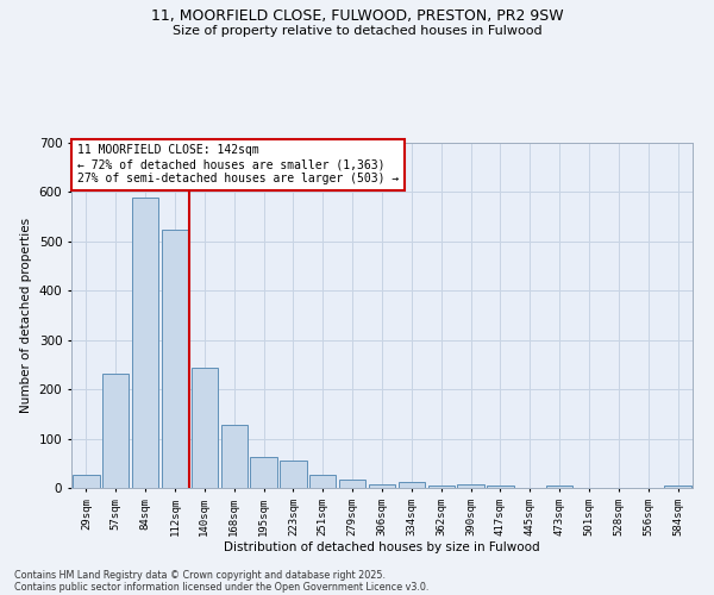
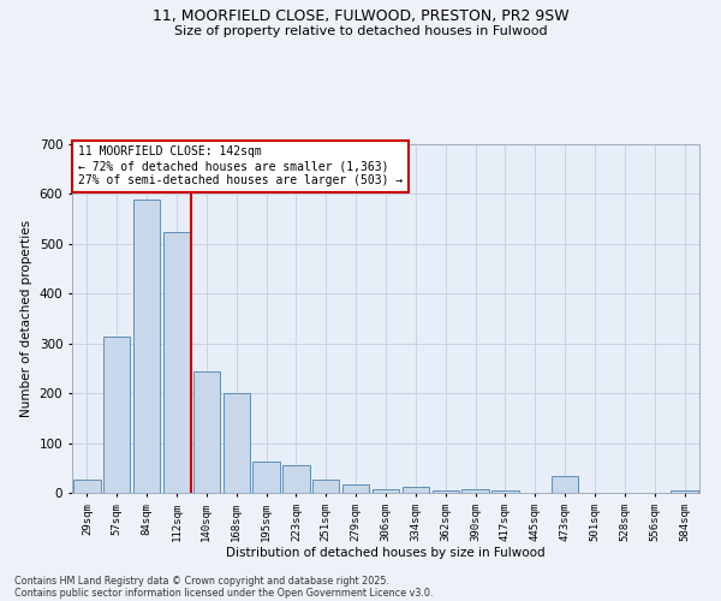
57sqm: 232 -> 315
168sqm: 127 -> 200
473sqm: 5 -> 35
